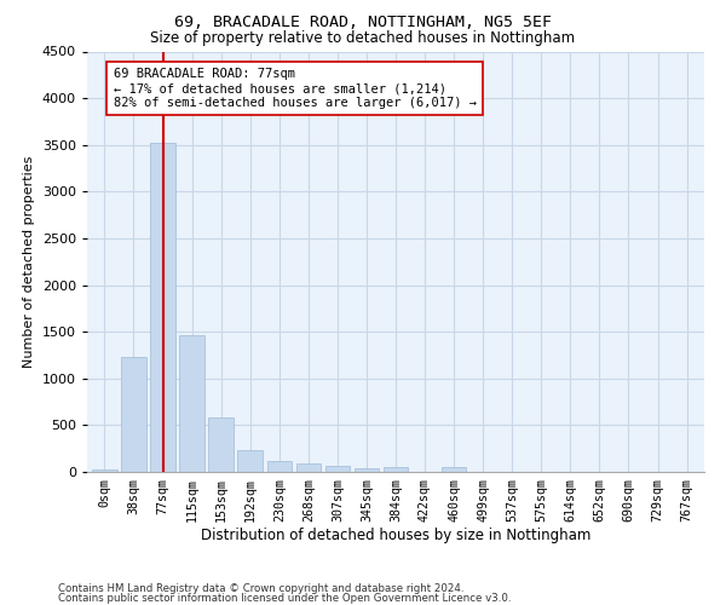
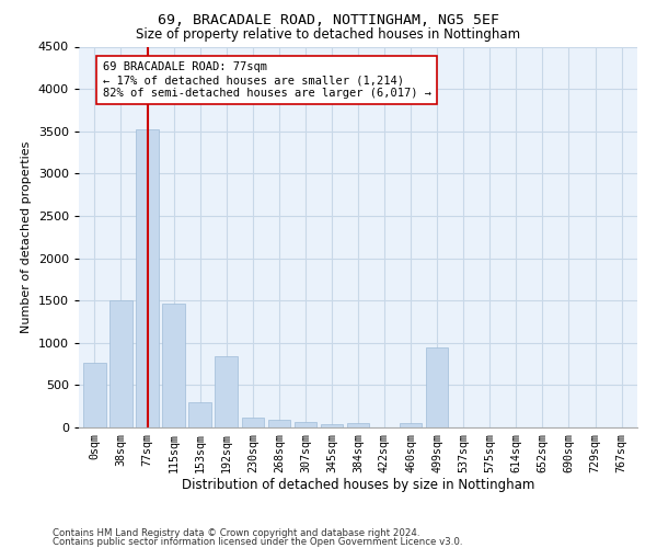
0sqm: 20 -> 760
38sqm: 1230 -> 1500
153sqm: 580 -> 300
192sqm: 230 -> 840
499sqm: 0 -> 940
